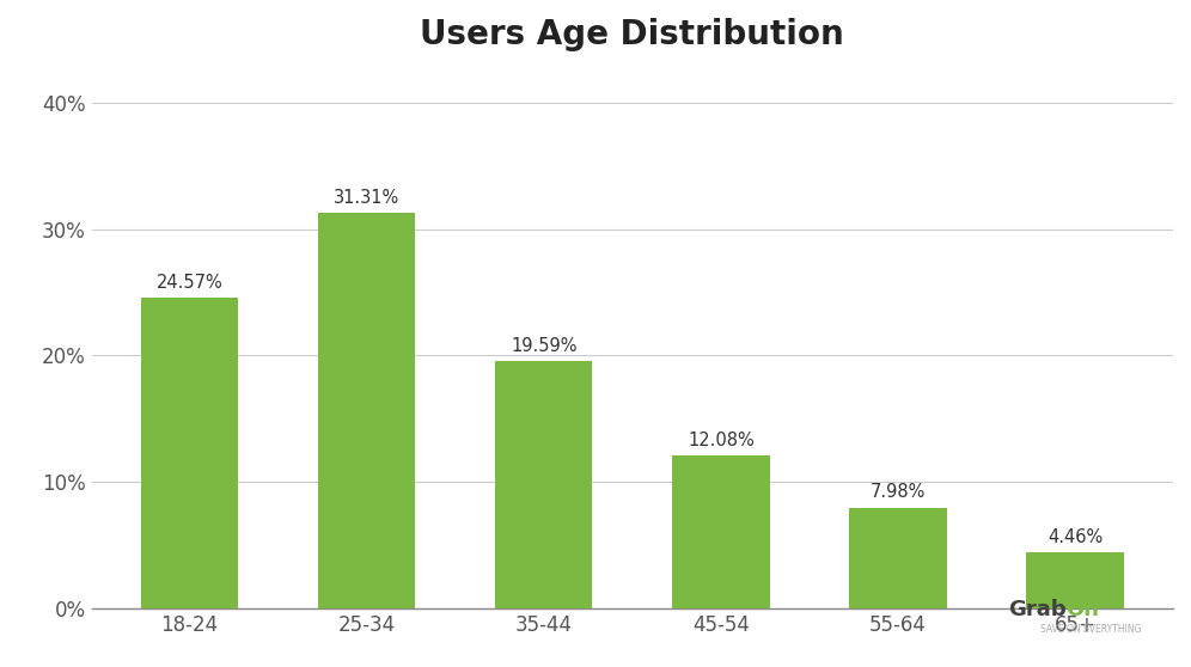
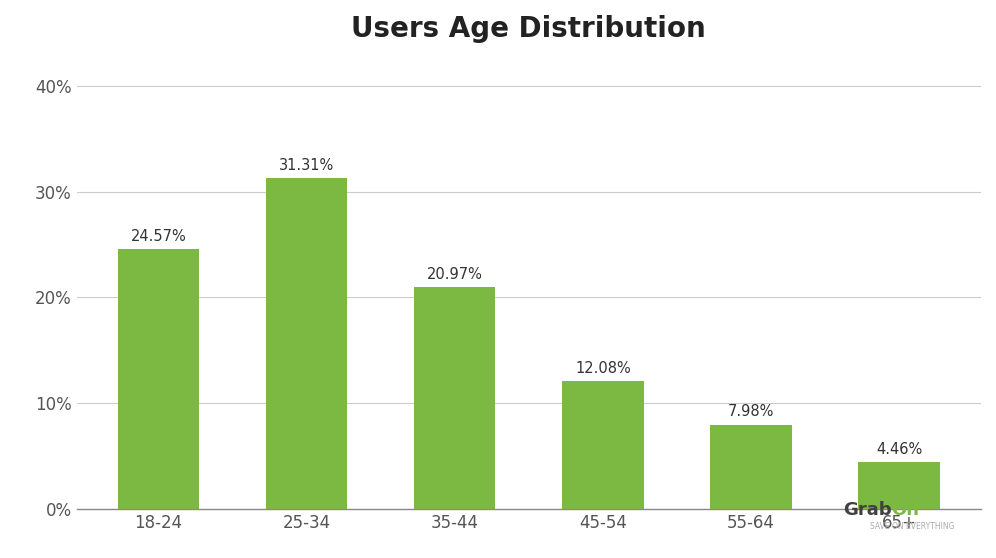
35-44: 19.59% -> 20.97%
